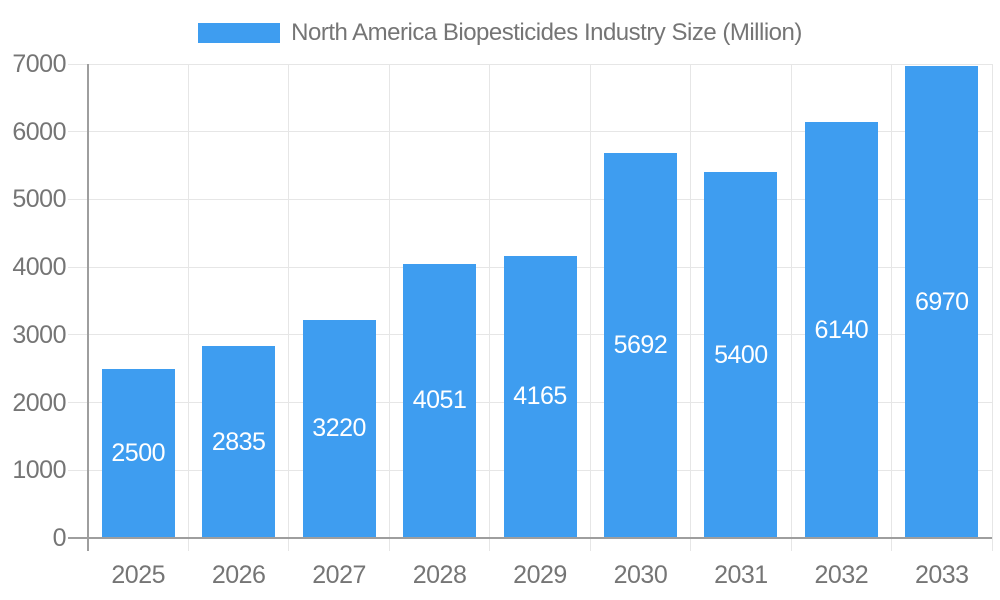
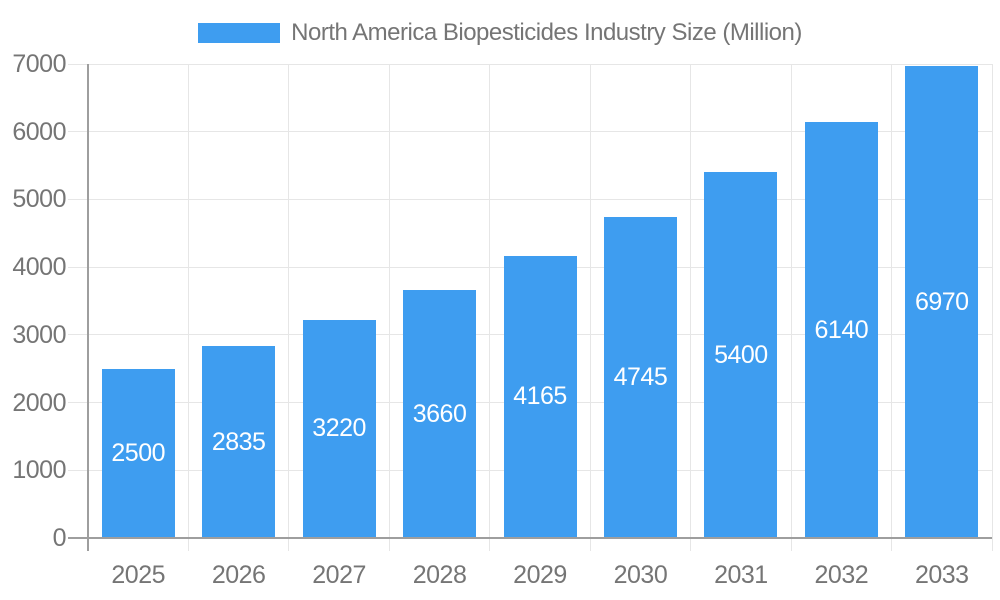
2028: 4051 -> 3660
2030: 5692 -> 4745
